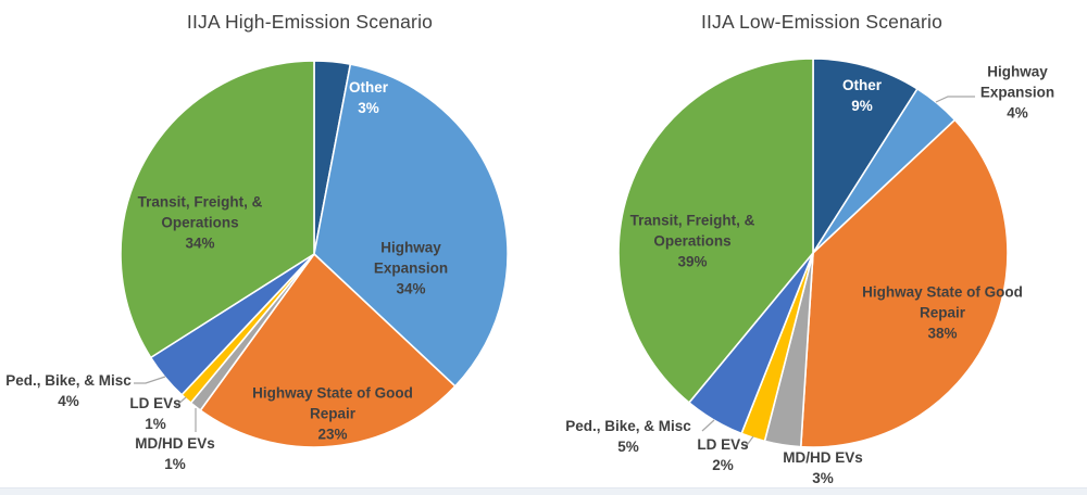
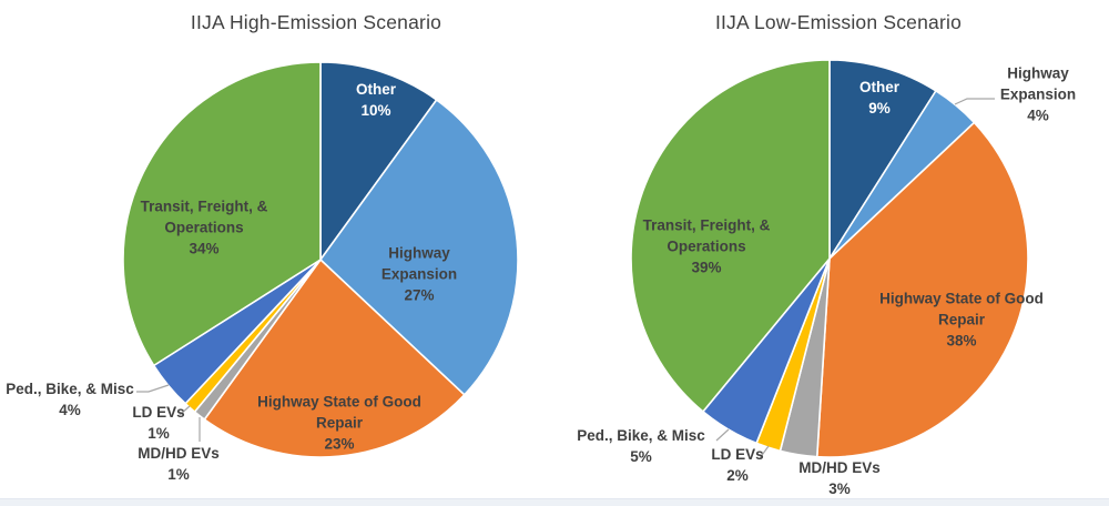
IIJA High-Emission Scenario/Other: 3% -> 10%
IIJA High-Emission Scenario/Highway Expansion: 34% -> 27%
